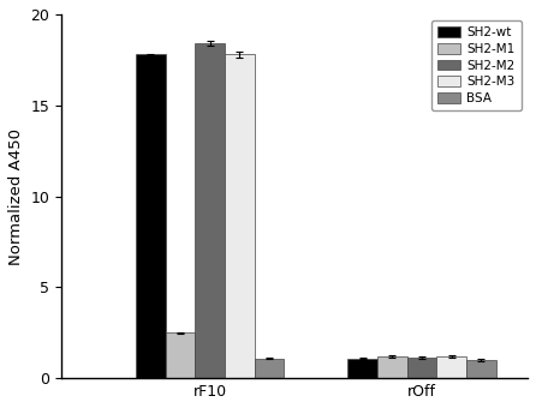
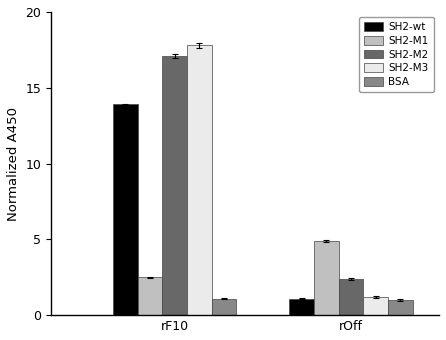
SH2-wt/rF10: 17.8 -> 13.9
SH2-M2/rF10: 18.4 -> 17.1
SH2-M1/rOff: 1.2 -> 4.9
SH2-M2/rOff: 1.1 -> 2.4
